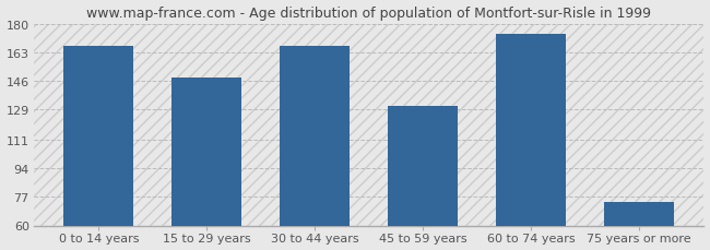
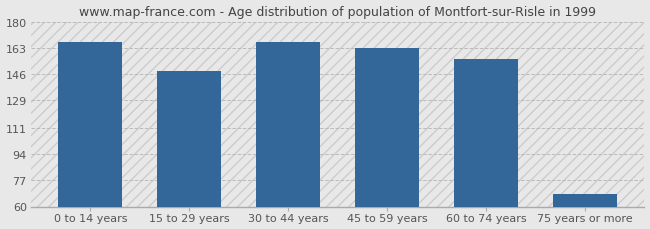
45 to 59 years: 131 -> 163
60 to 74 years: 174 -> 156
75 years or more: 74 -> 68
